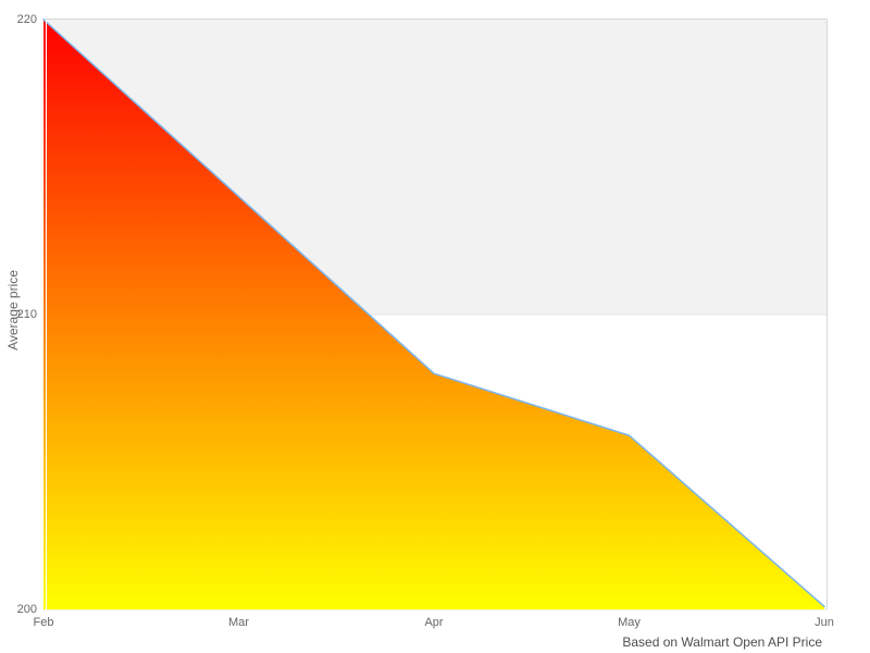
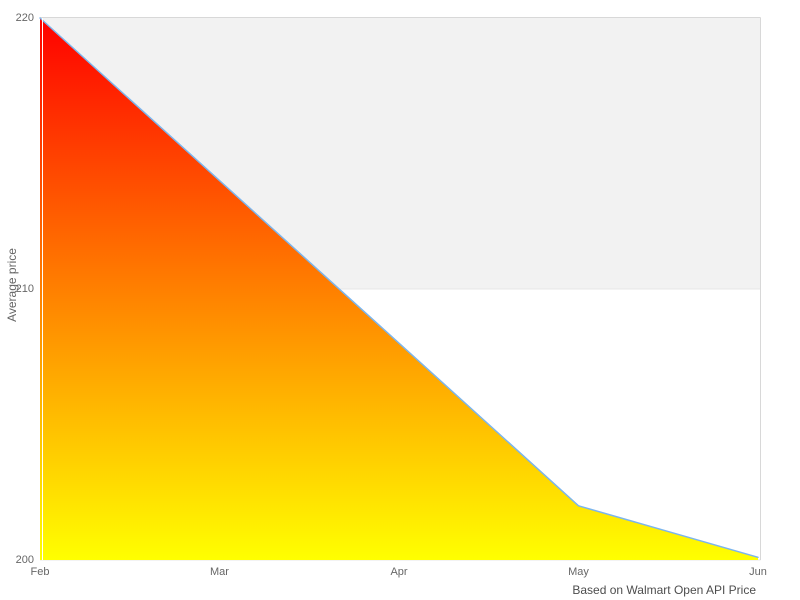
May: 205.9 -> 202.0
